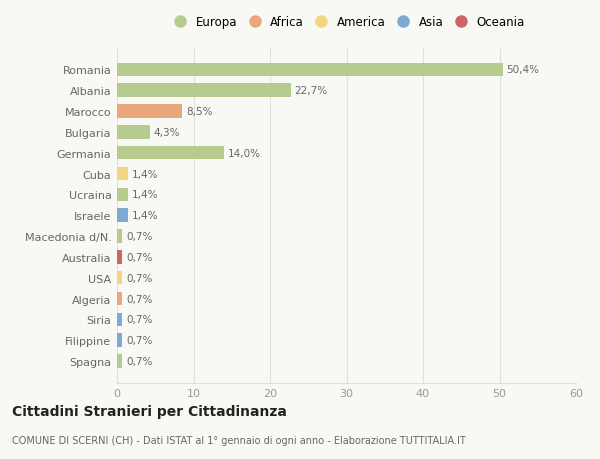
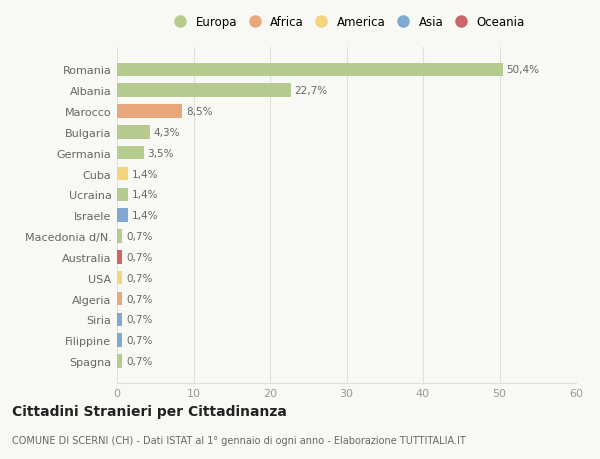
Germania: 14,0% -> 3,5%
